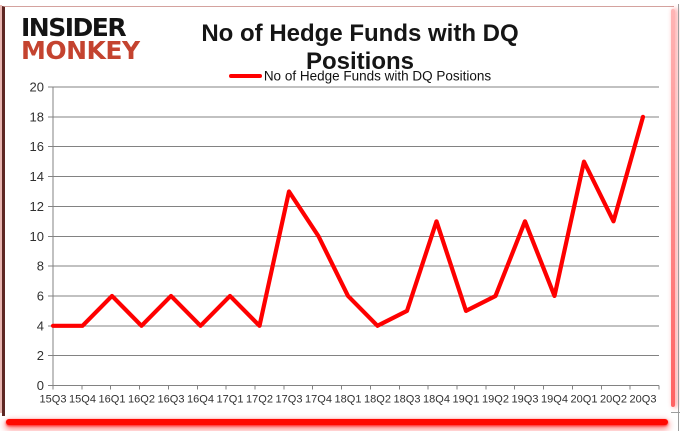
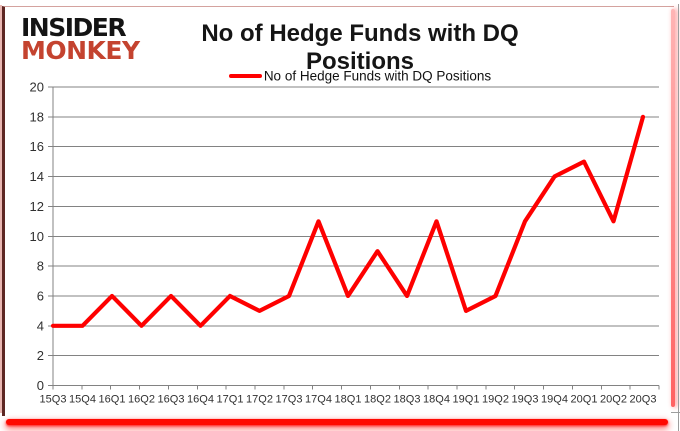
17Q2: 4 -> 5
17Q3: 13 -> 6
17Q4: 10 -> 11
18Q2: 4 -> 9
18Q3: 5 -> 6
19Q4: 6 -> 14
